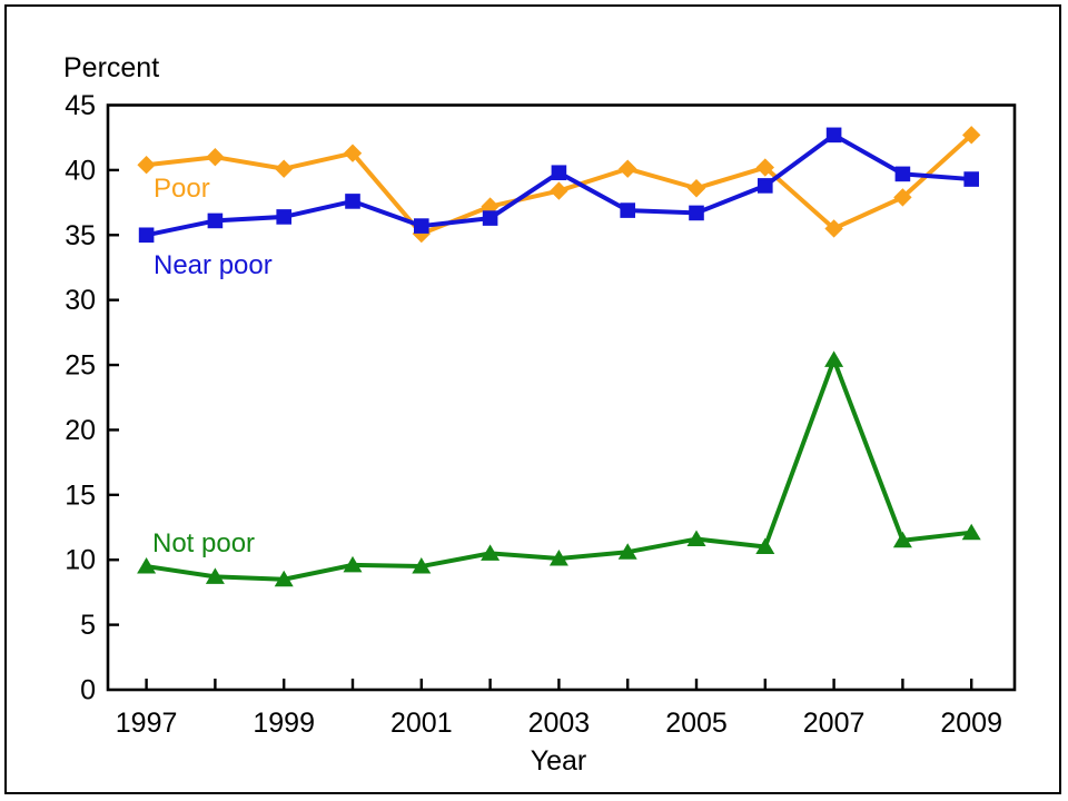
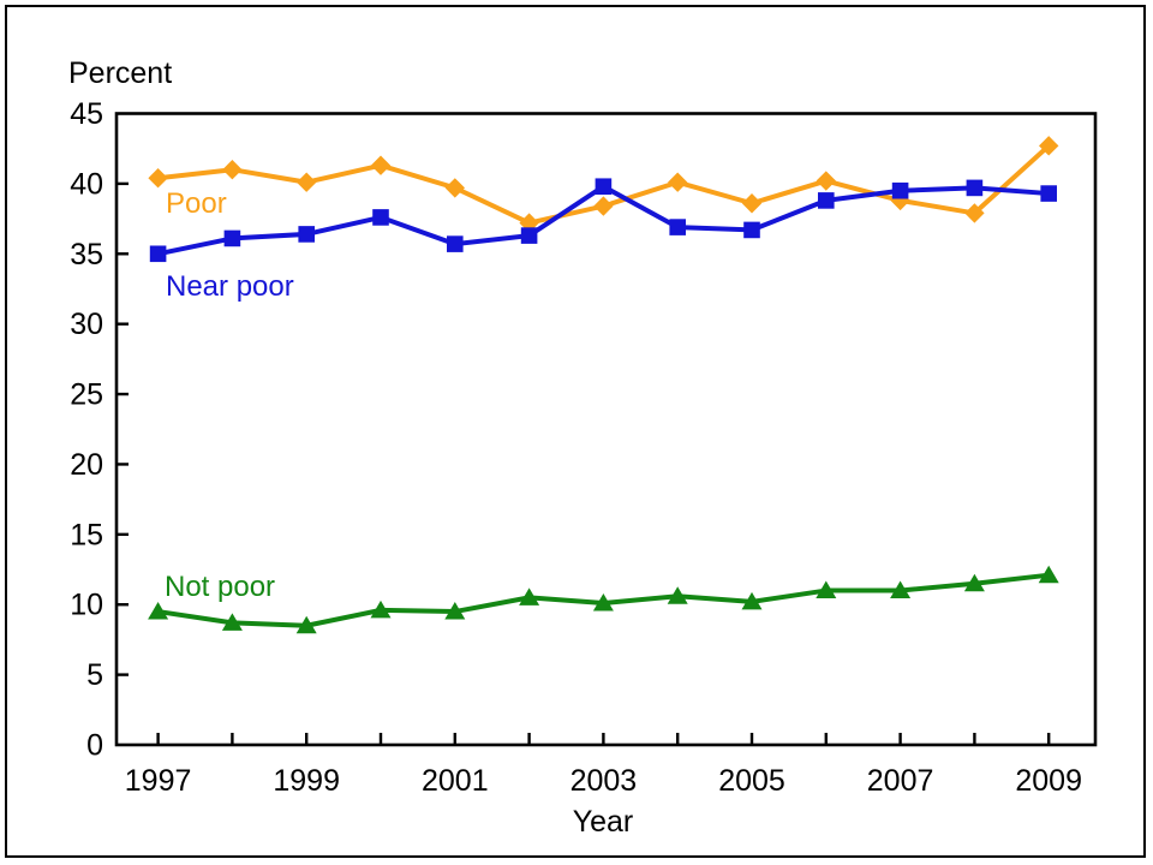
Poor/2001: 35.1 -> 39.7
Not poor/2005: 11.6 -> 10.2
Poor/2007: 35.5 -> 38.8
Near poor/2007: 42.7 -> 39.5
Not poor/2007: 25.4 -> 11.0
